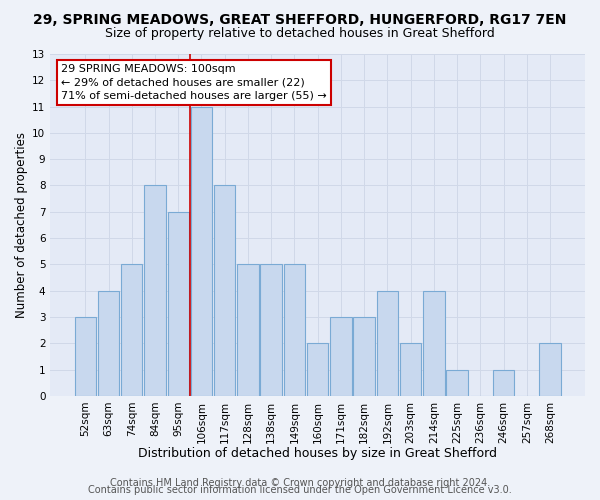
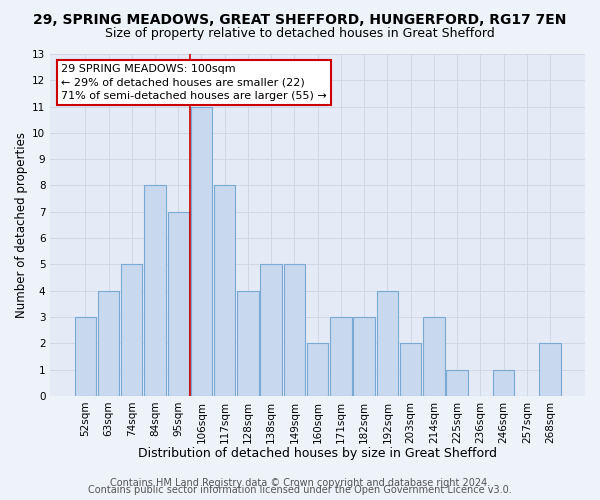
128sqm: 5 -> 4
214sqm: 4 -> 3
